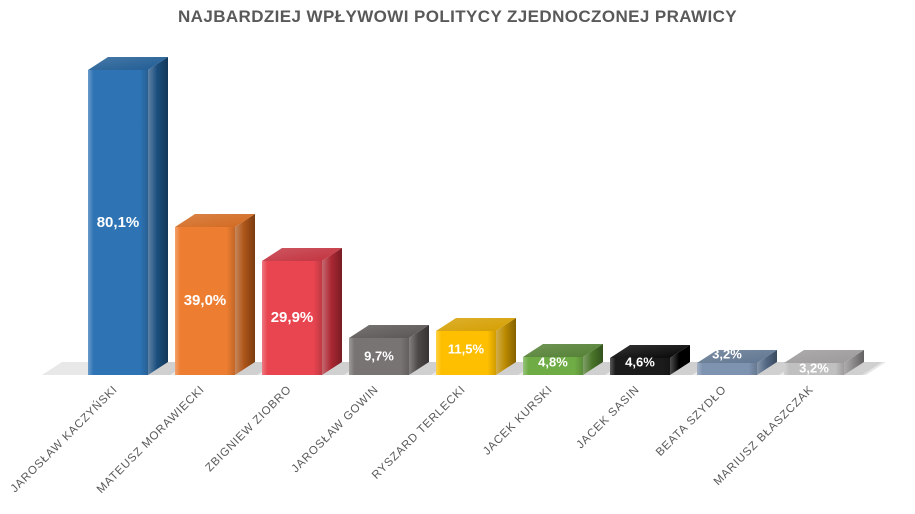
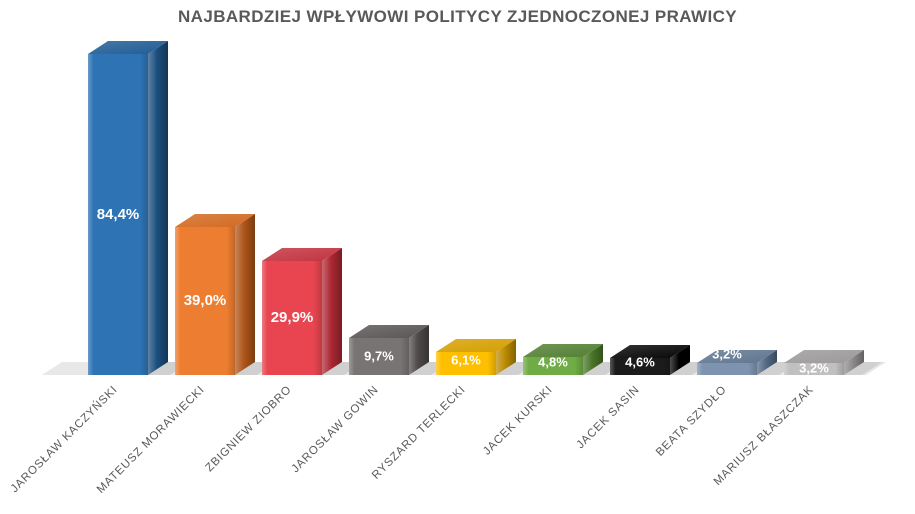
JAROSŁAW KACZYŃSKI: 80,1% -> 84,4%
RYSZARD TERLECKI: 11,5% -> 6,1%
